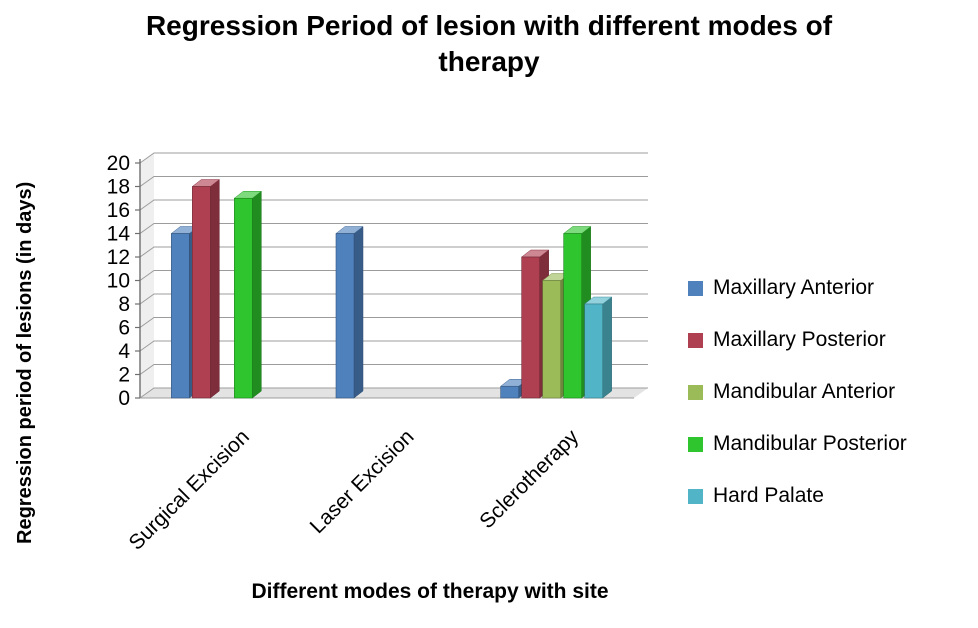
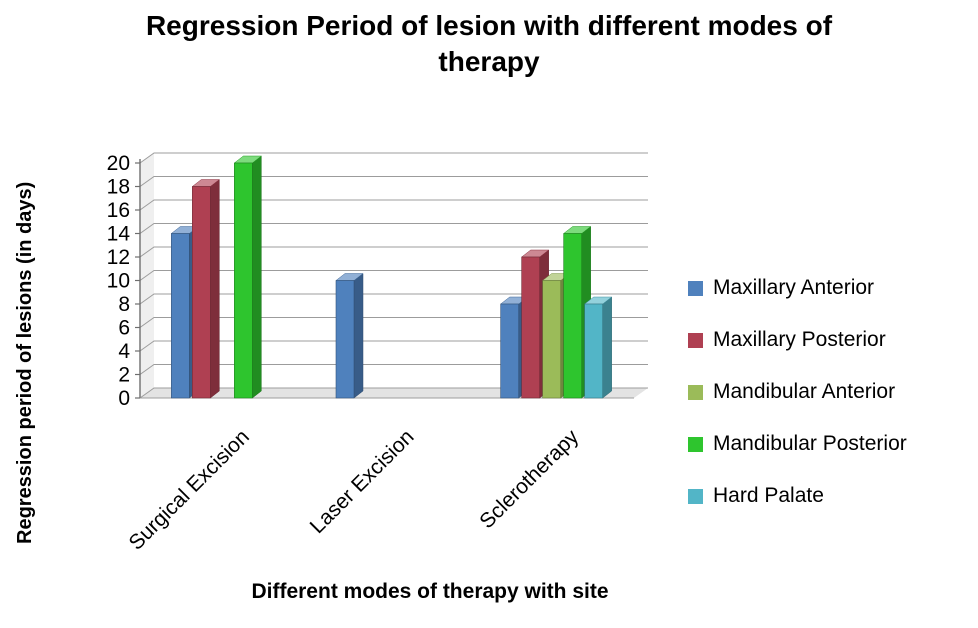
Mandibular Posterior/Surgical Excision: 17 -> 20
Maxillary Anterior/Laser Excision: 14 -> 10
Maxillary Anterior/Sclerotherapy: 1 -> 8
